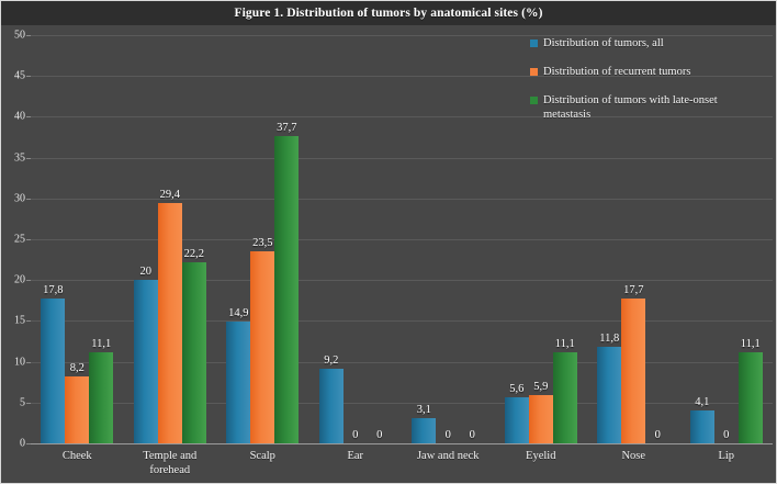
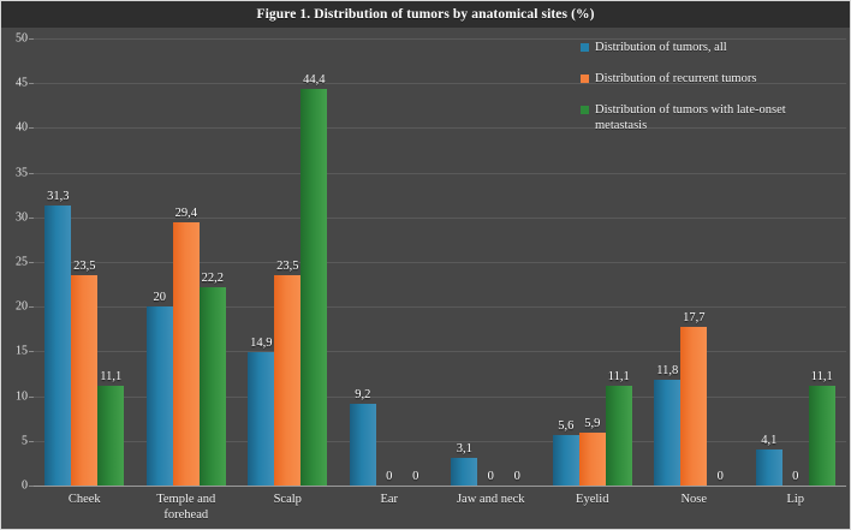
Distribution of tumors, all/Cheek: 17,8 -> 31,3
Distribution of recurrent tumors/Cheek: 8,2 -> 23,5
Distribution of tumors with late-onset metastasis/Scalp: 37,7 -> 44,4
